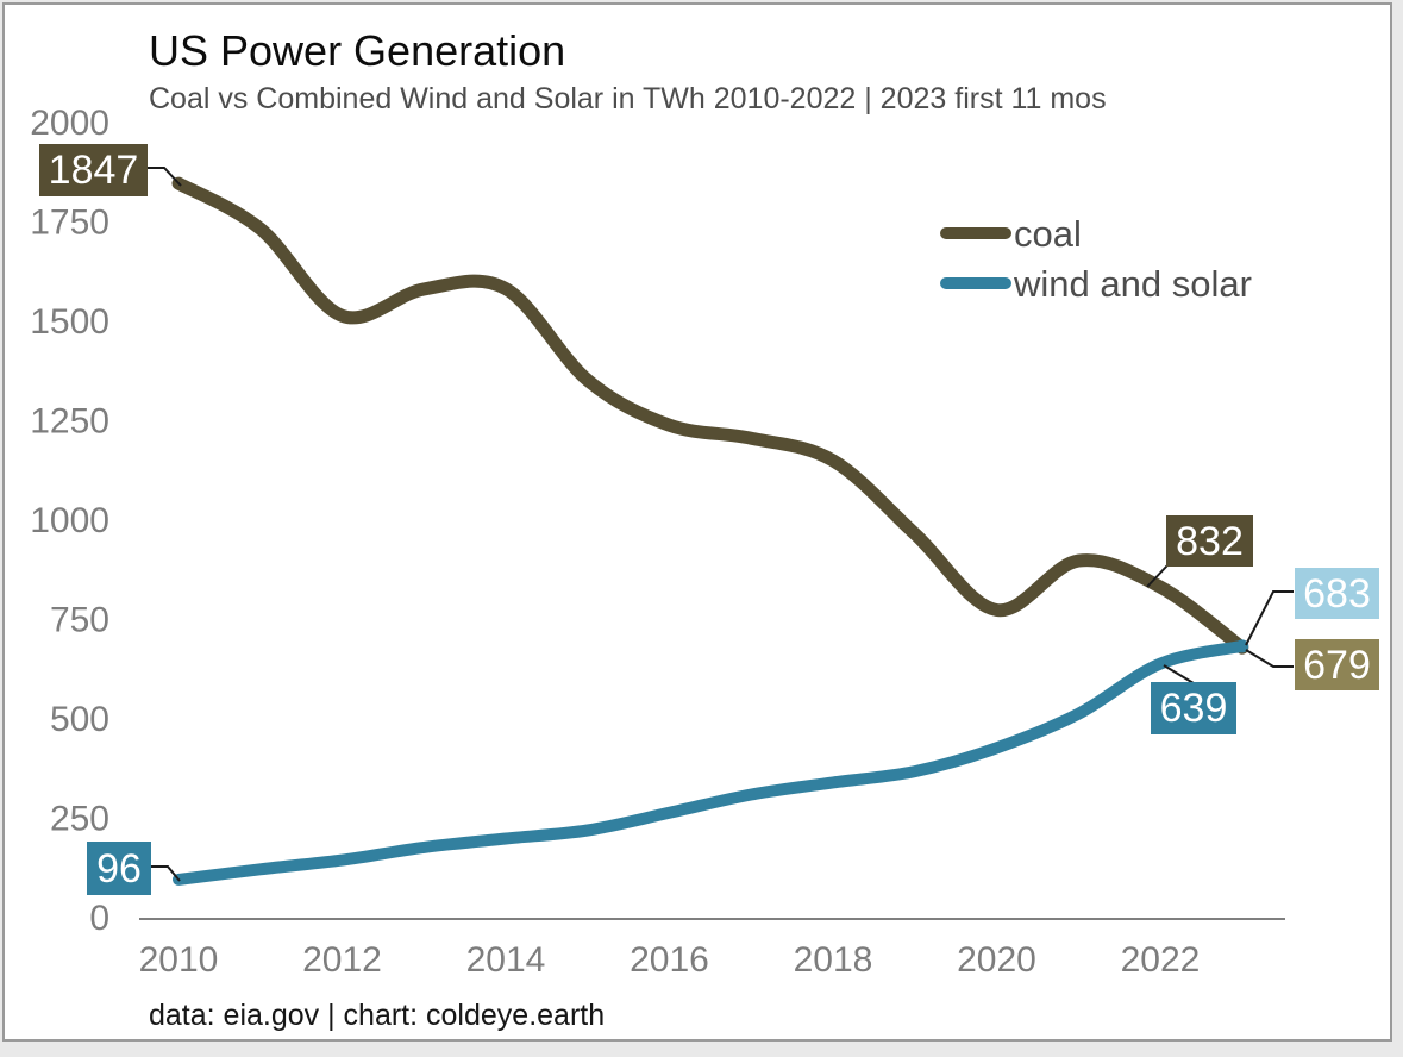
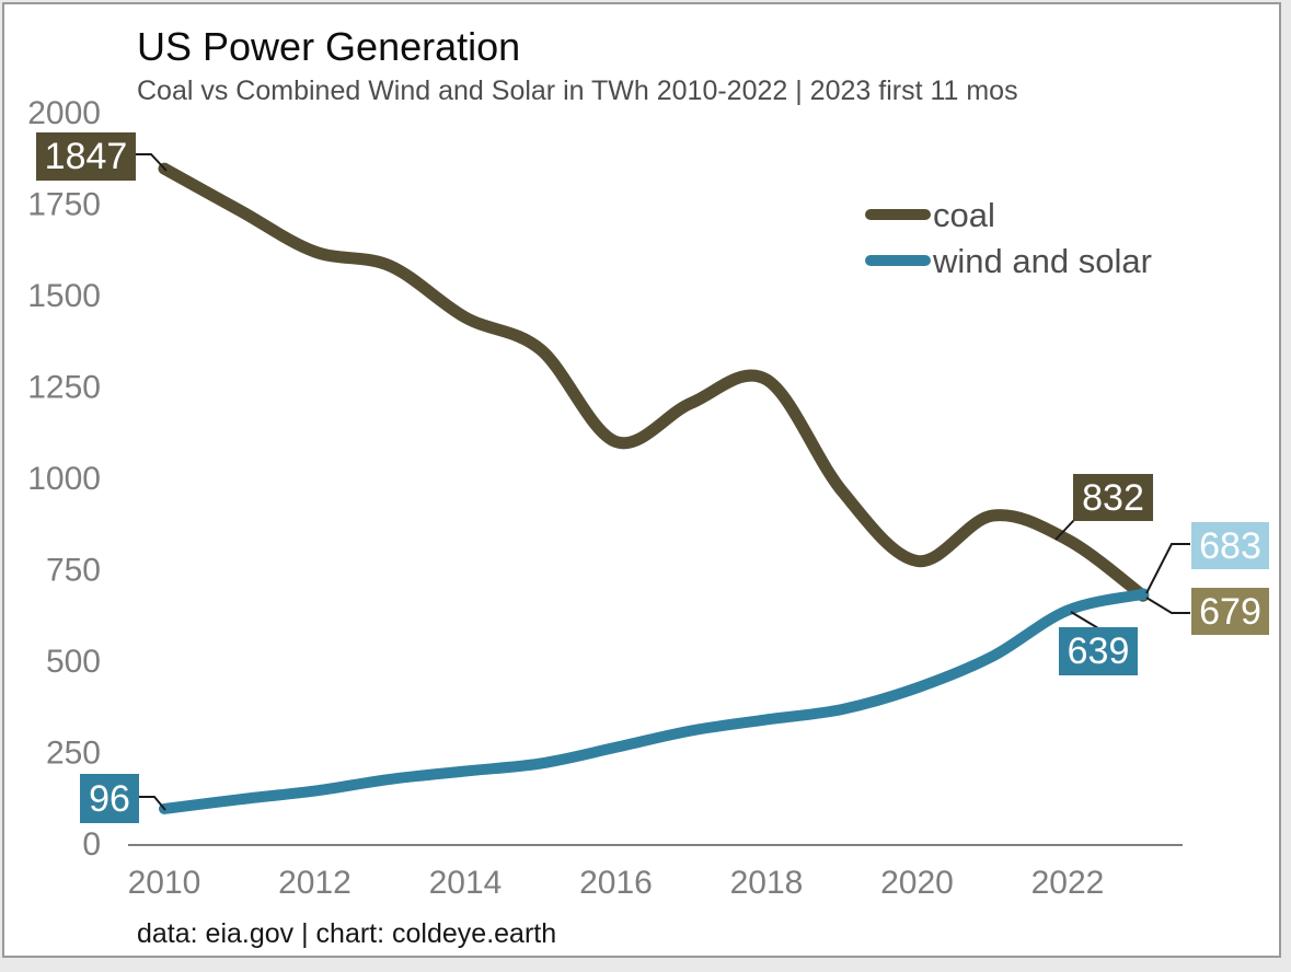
coal/2012: 1510 -> 1620
coal/2014: 1580 -> 1440
coal/2016: 1240 -> 1100
coal/2018: 1150 -> 1270
